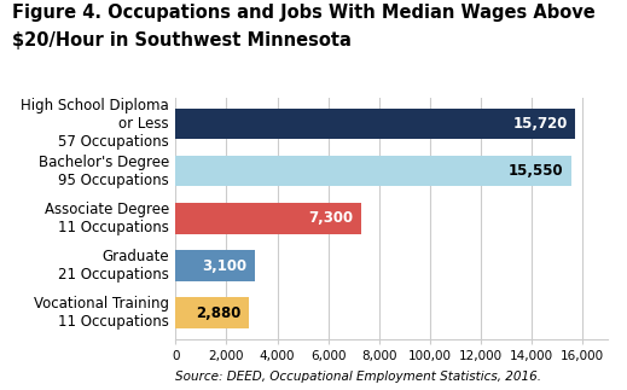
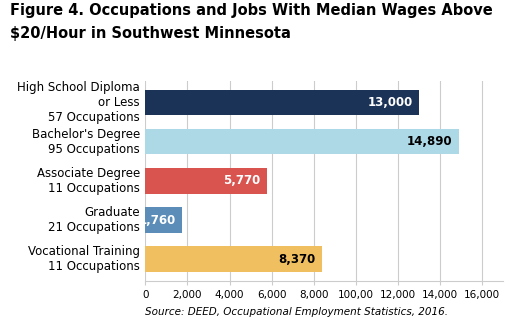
High School Diploma or Less 57 Occupations: 15,720 -> 13,000
Bachelor's Degree 95 Occupations: 15,550 -> 14,890
Associate Degree 11 Occupations: 7,300 -> 5,770
Graduate 21 Occupations: 3,100 -> 1,760
Vocational Training 11 Occupations: 2,880 -> 8,370
